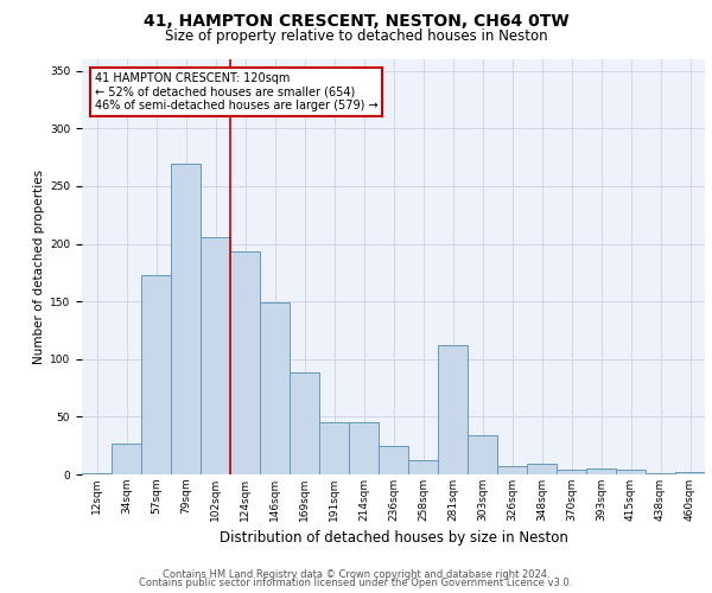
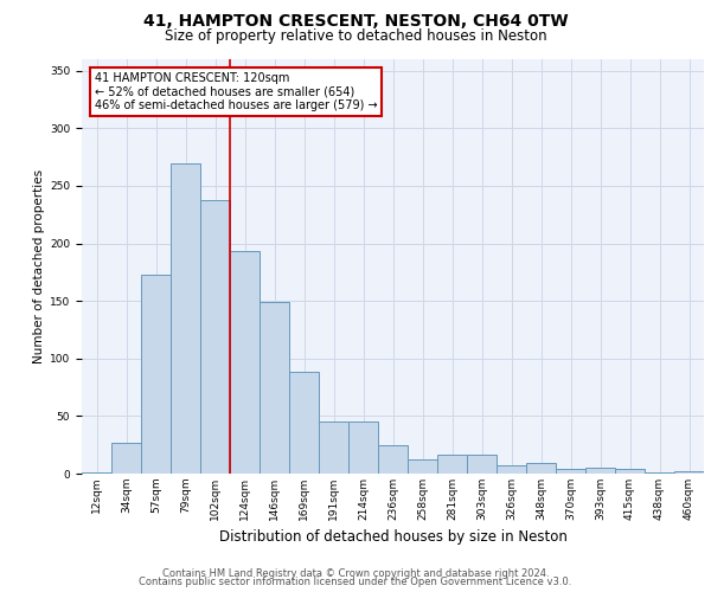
102sqm: 206 -> 238
281sqm: 112 -> 16
303sqm: 34 -> 16
